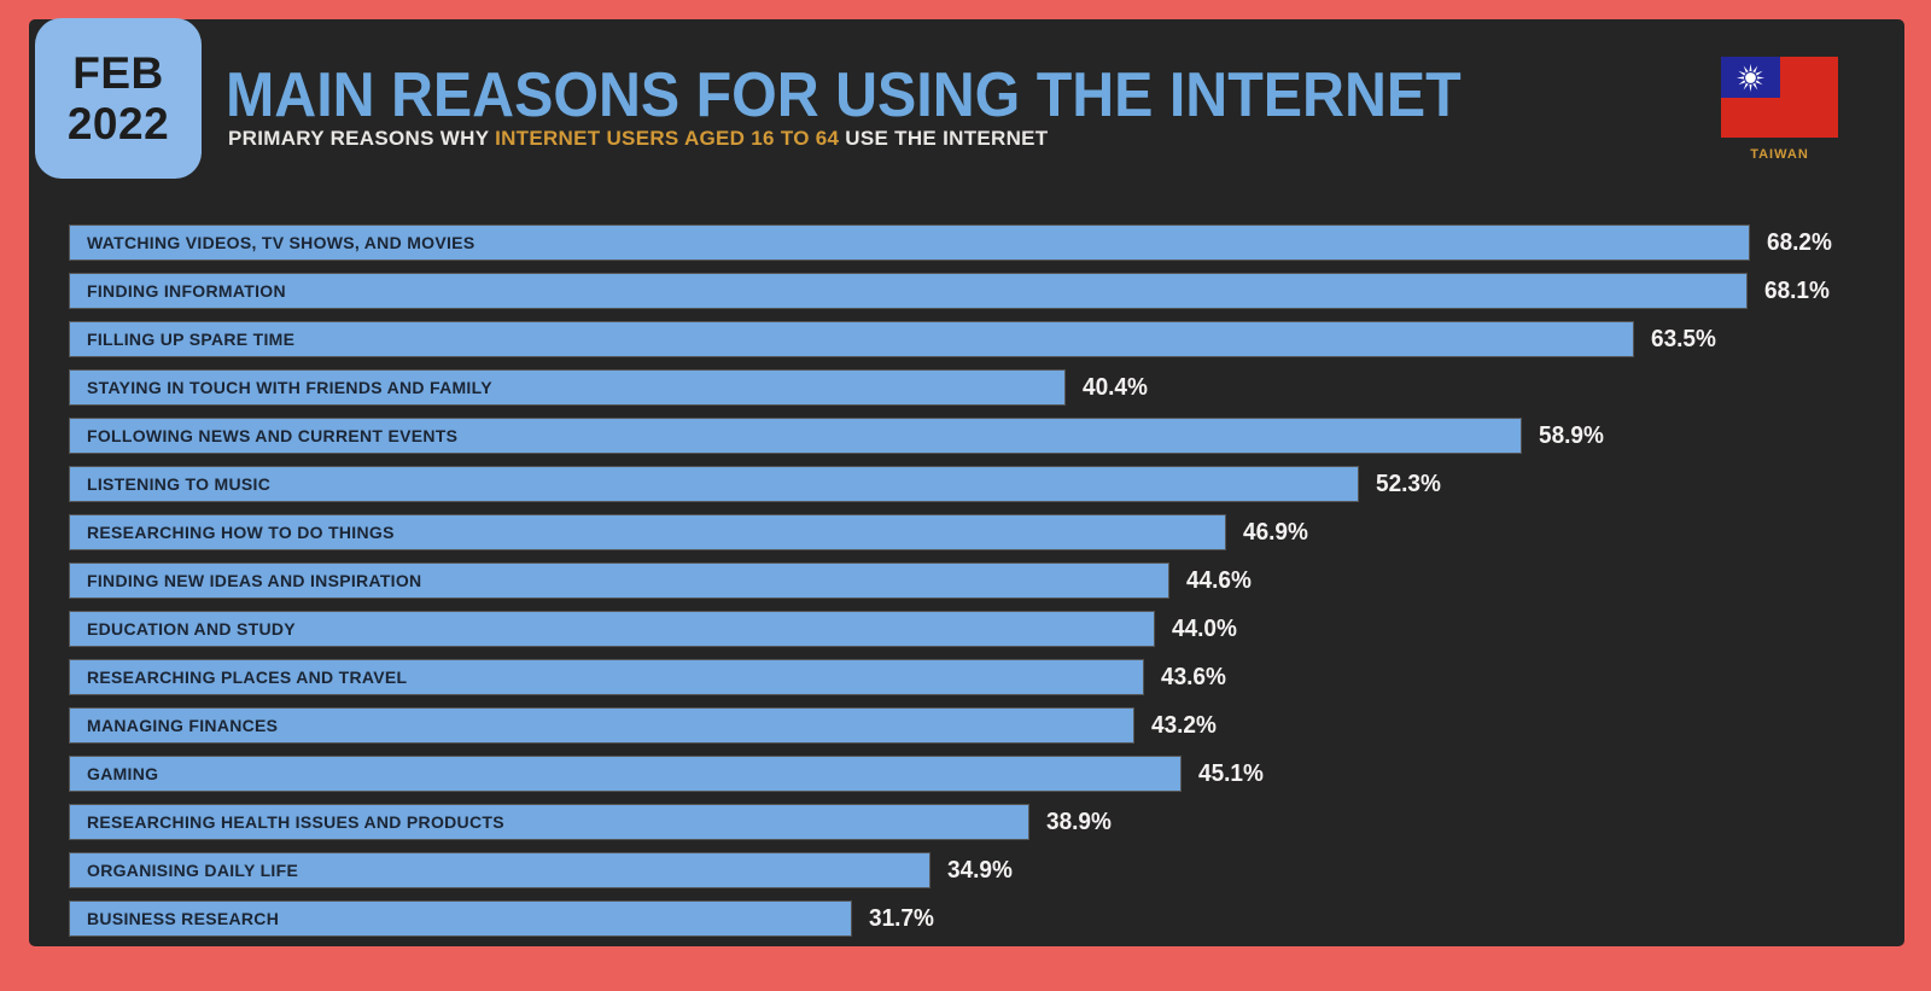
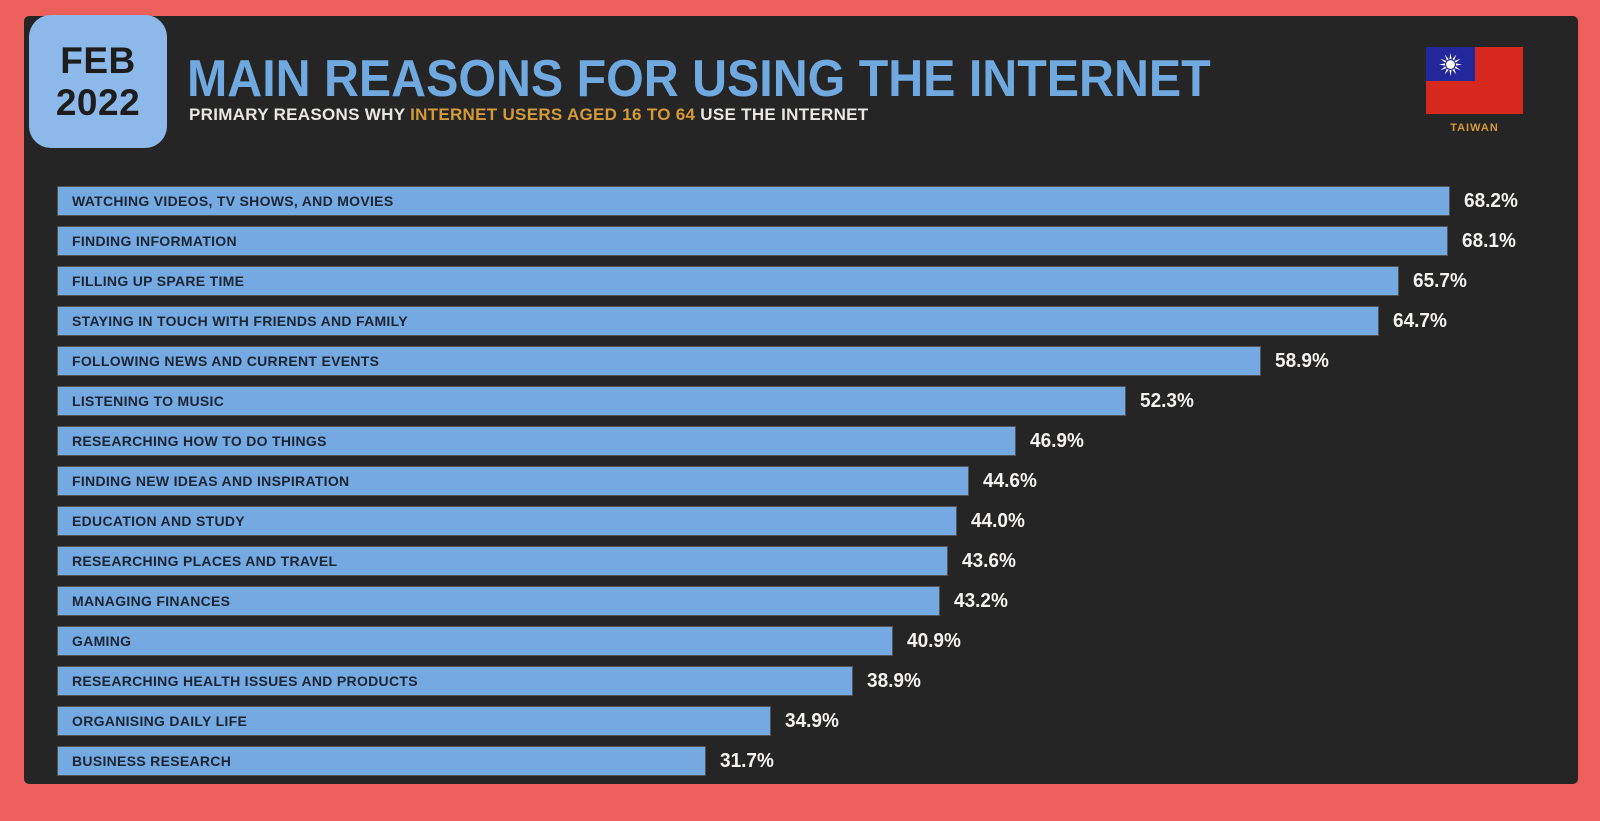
FILLING UP SPARE TIME: 63.5% -> 65.7%
STAYING IN TOUCH WITH FRIENDS AND FAMILY: 40.4% -> 64.7%
GAMING: 45.1% -> 40.9%
